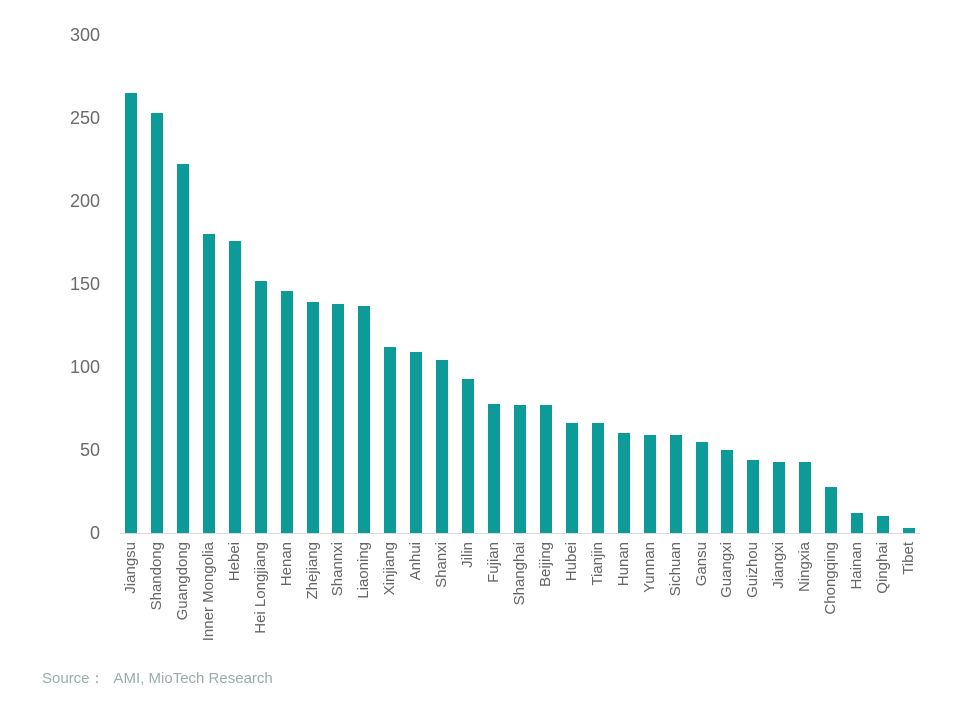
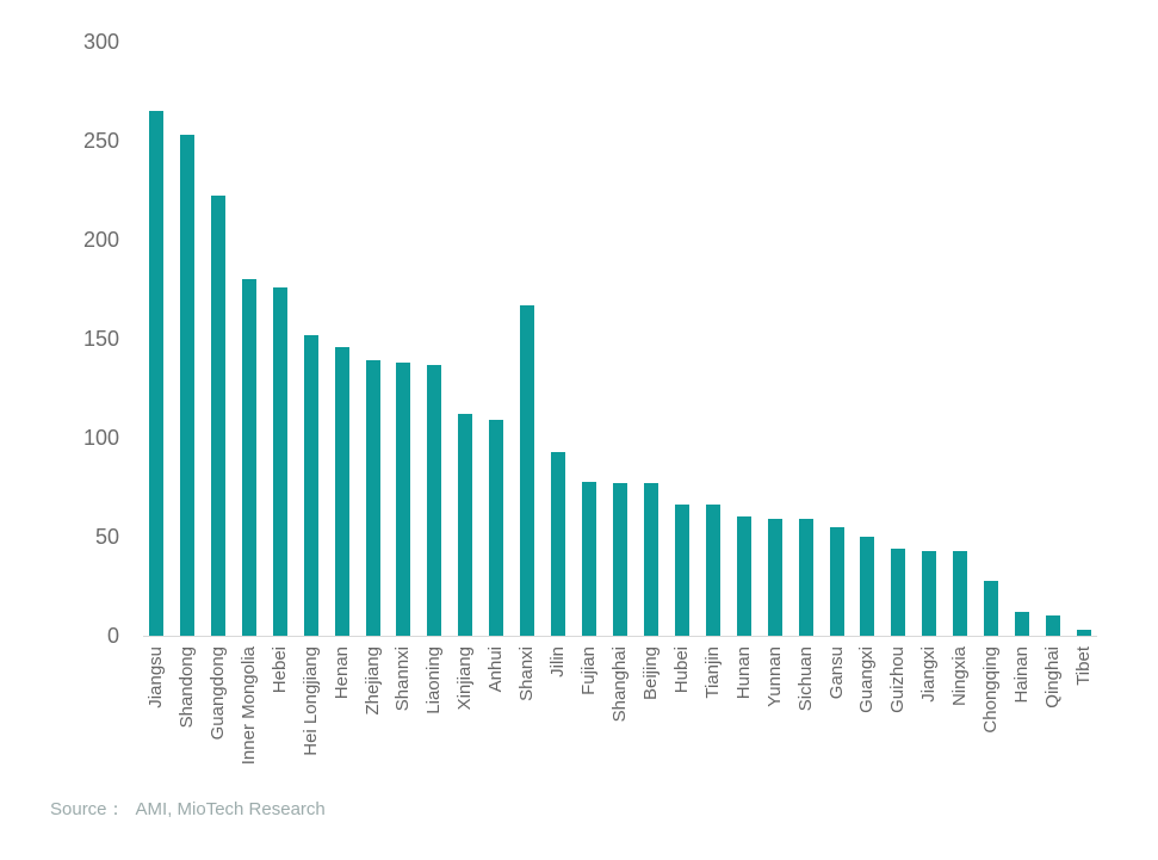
Shanxi: 104 -> 167
